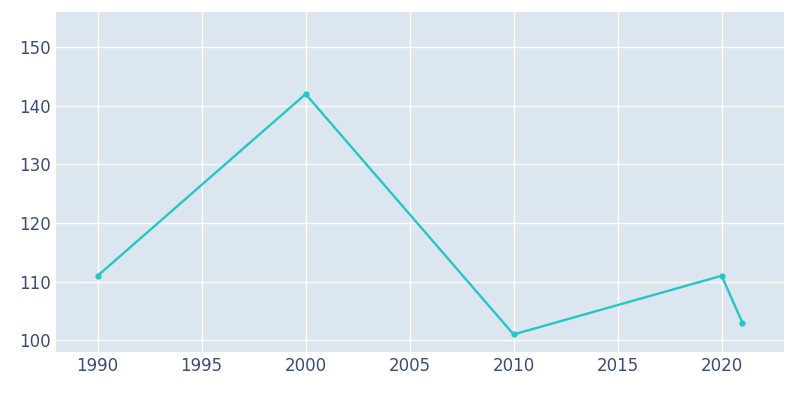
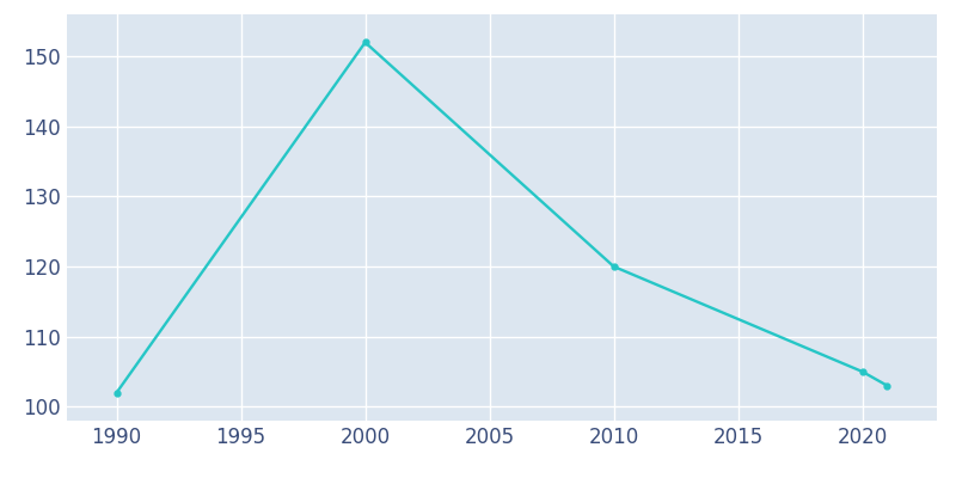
1990: 111 -> 102
2000: 142 -> 152
2010: 101 -> 120
2020: 111 -> 105
